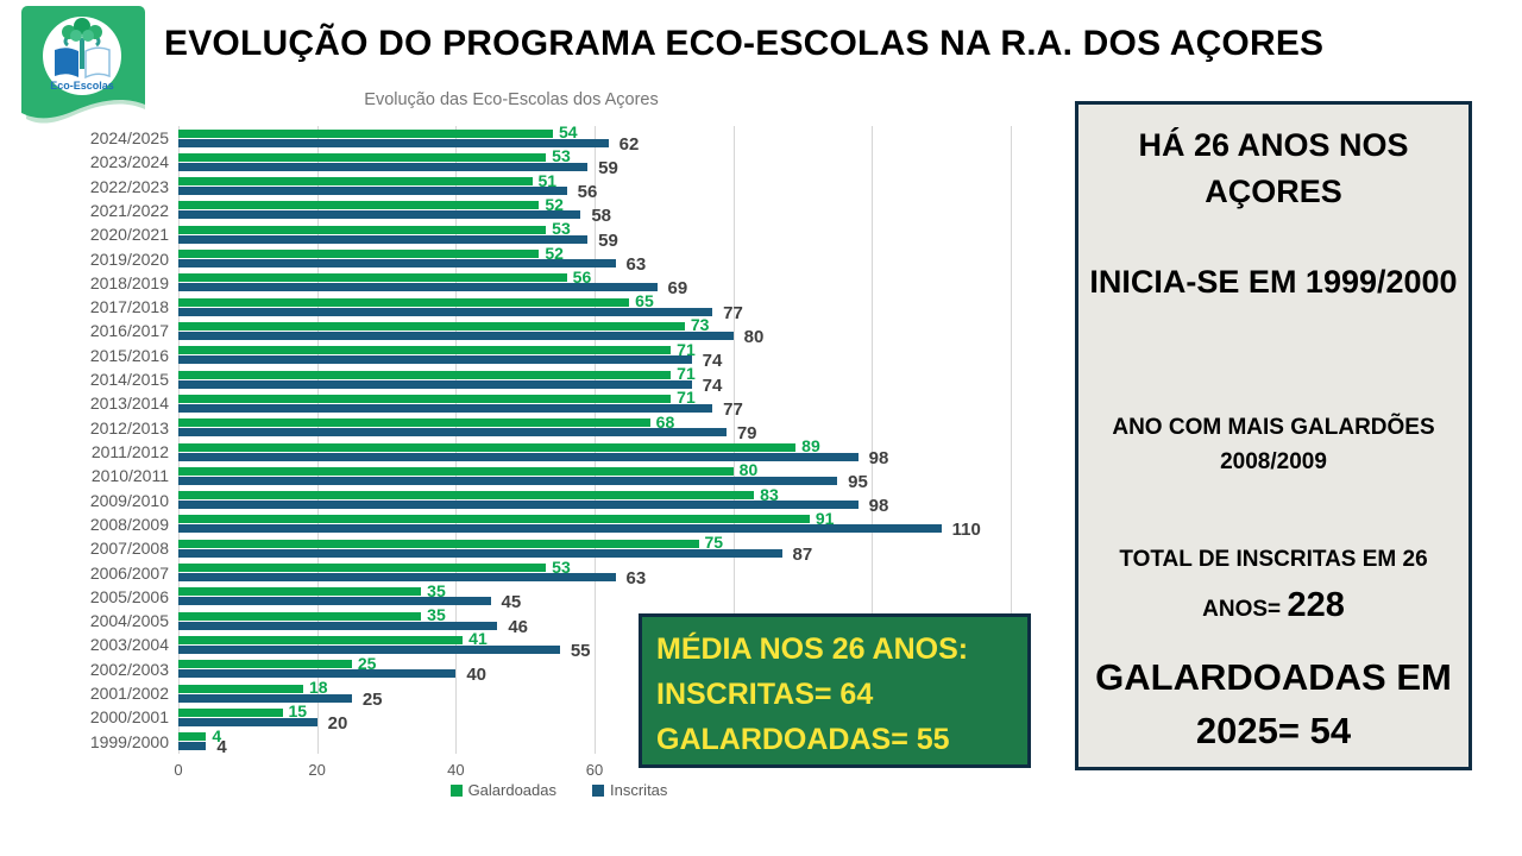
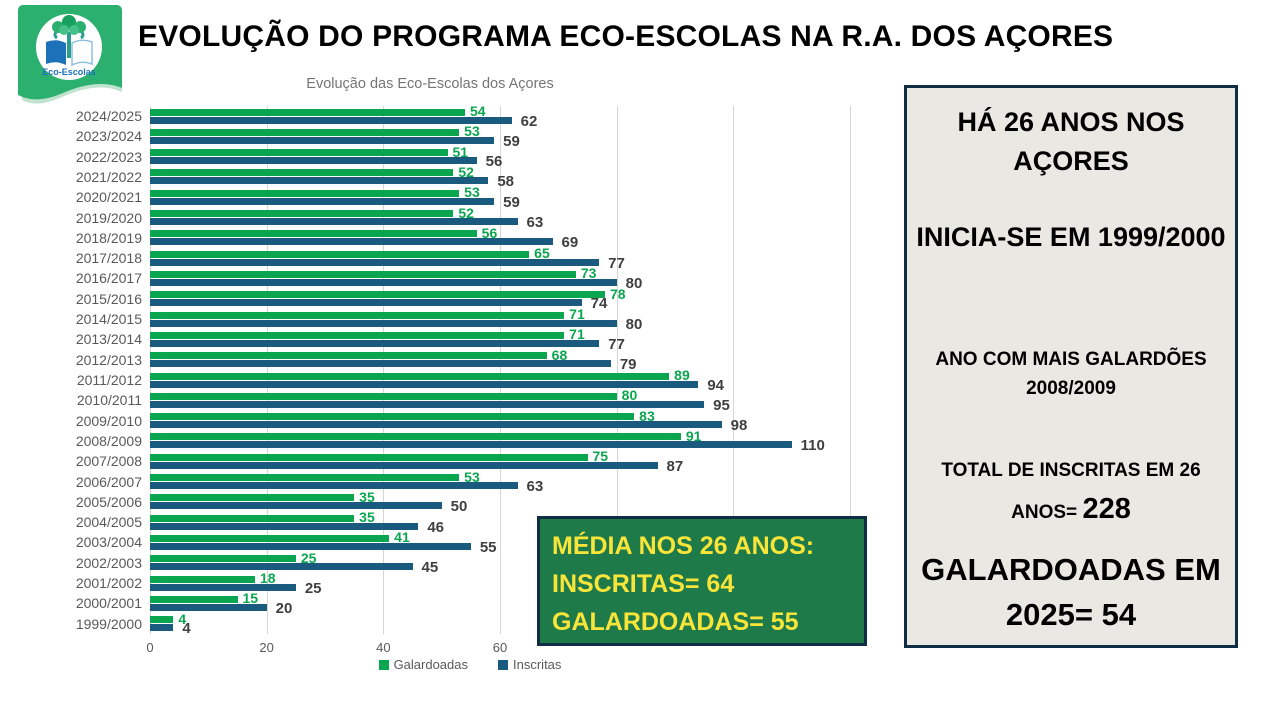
Galardoadas/2015/2016: 71 -> 78
Inscritas/2014/2015: 74 -> 80
Inscritas/2011/2012: 98 -> 94
Inscritas/2005/2006: 45 -> 50
Inscritas/2002/2003: 40 -> 45
